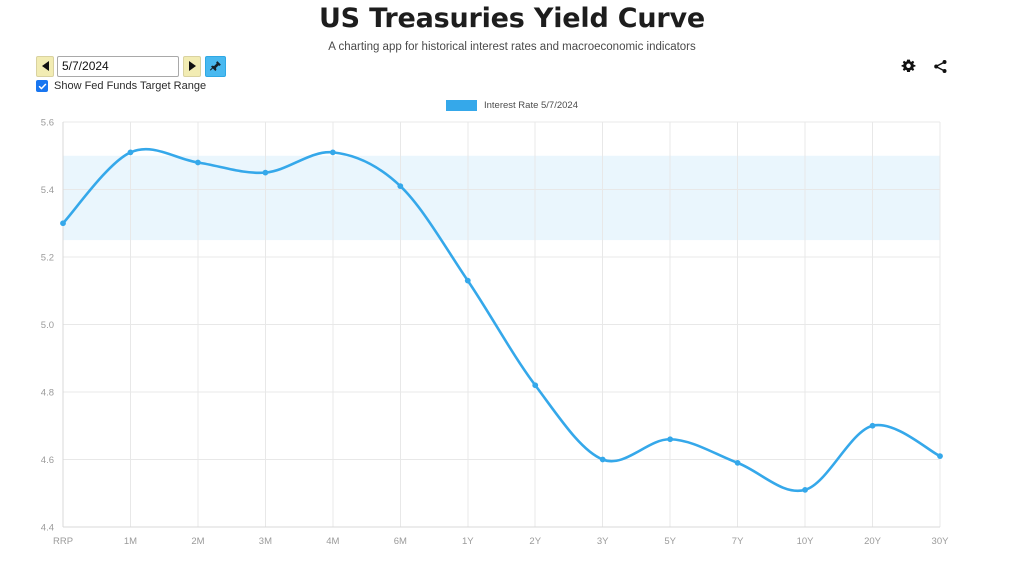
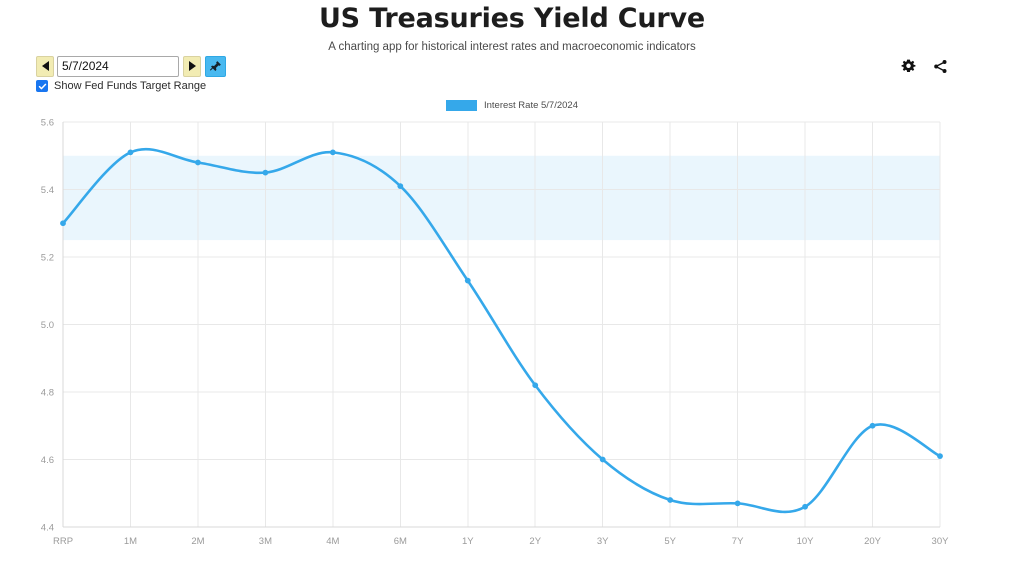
5Y: 4.66 -> 4.48
7Y: 4.59 -> 4.47
10Y: 4.51 -> 4.46
